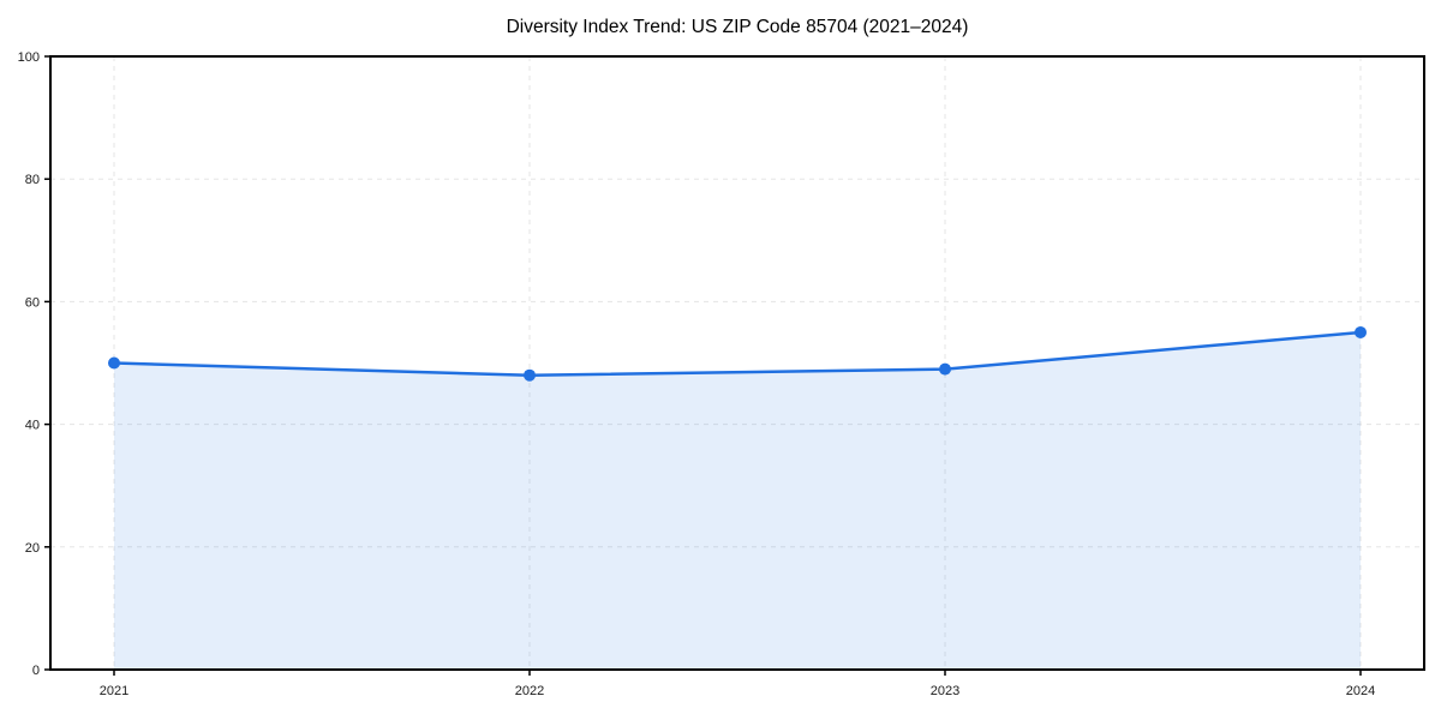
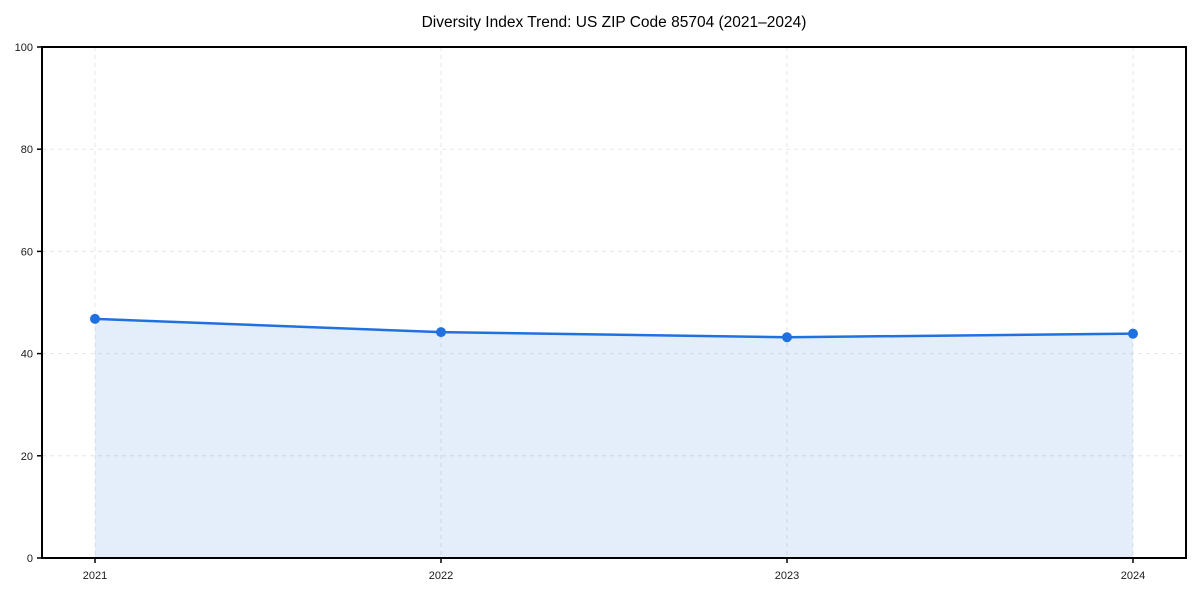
2021: 50 -> 47
2022: 48 -> 44
2023: 49 -> 43
2024: 55 -> 44
